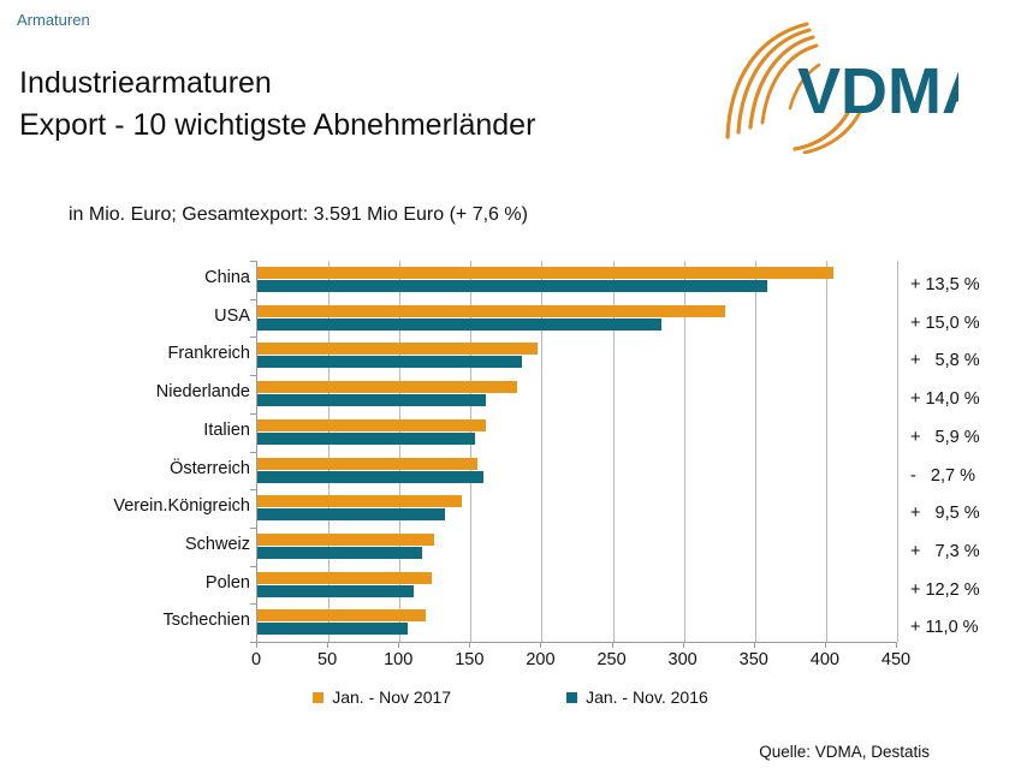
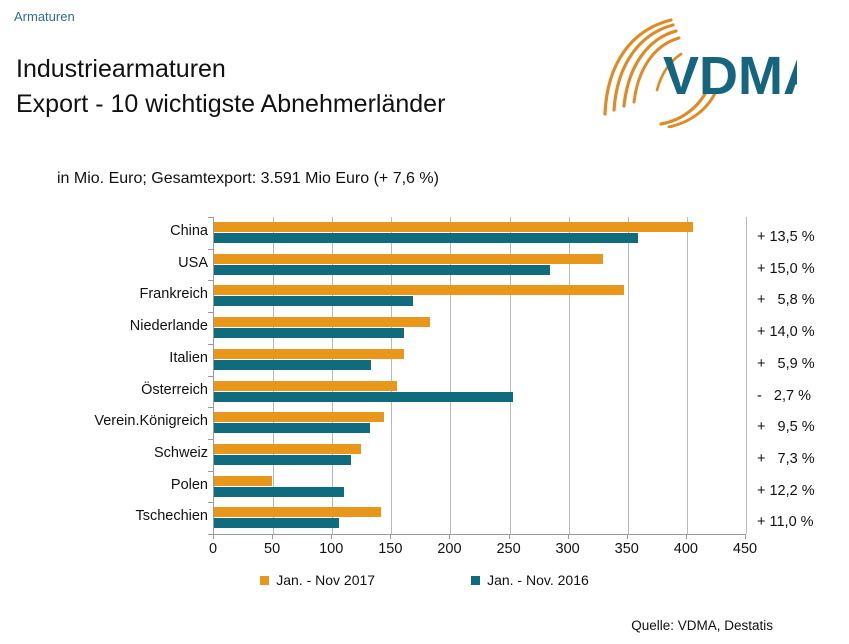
Jan. - Nov 2017/Frankreich: 197 -> 347
Jan. - Nov. 2016/Frankreich: 186 -> 168
Jan. - Nov. 2016/Italien: 153 -> 133
Jan. - Nov. 2016/Österreich: 159 -> 253
Jan. - Nov 2017/Polen: 123 -> 49
Jan. - Nov 2017/Tschechien: 118 -> 141
